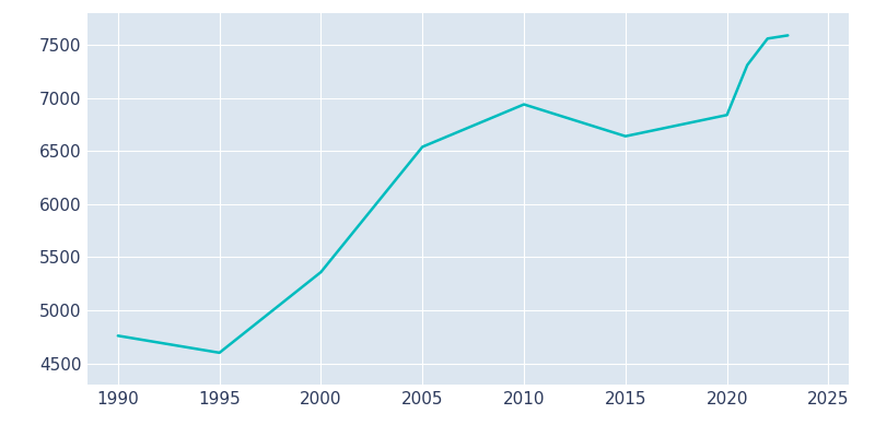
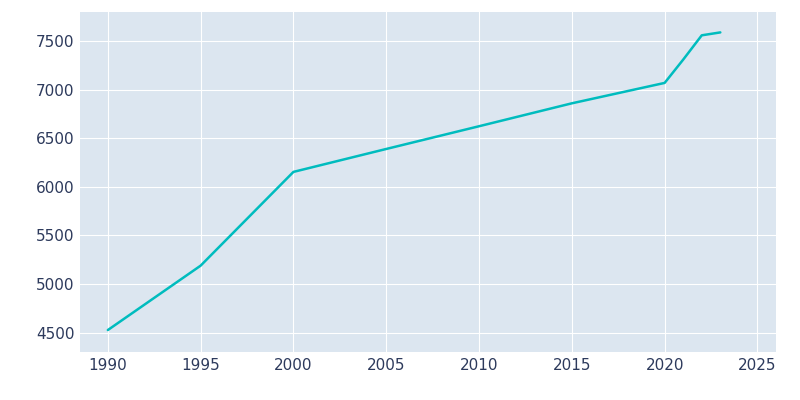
1990: 4760 -> 4530
1995: 4600 -> 5190
2000: 5360 -> 6150
2005: 6540 -> 6390
2010: 6940 -> 6620
2015: 6640 -> 6860
2020: 6840 -> 7070
